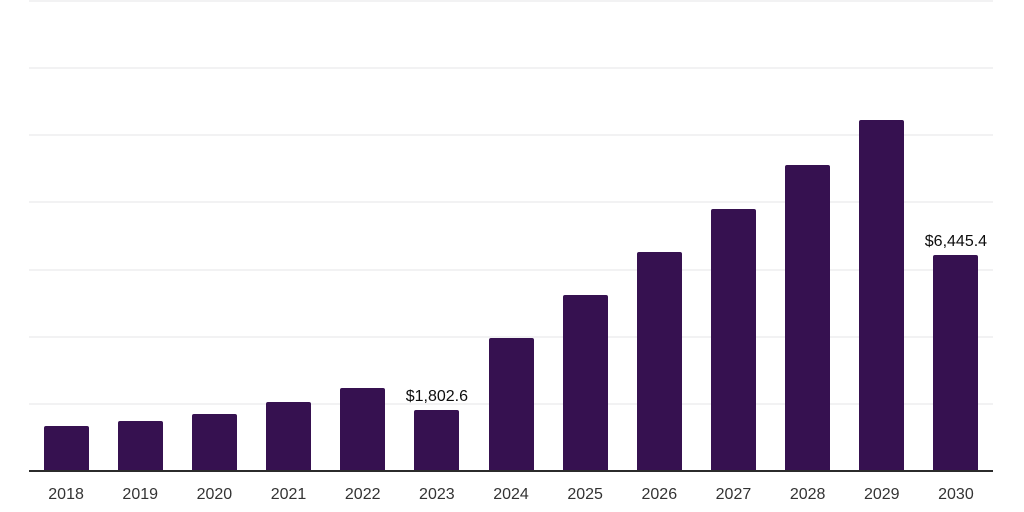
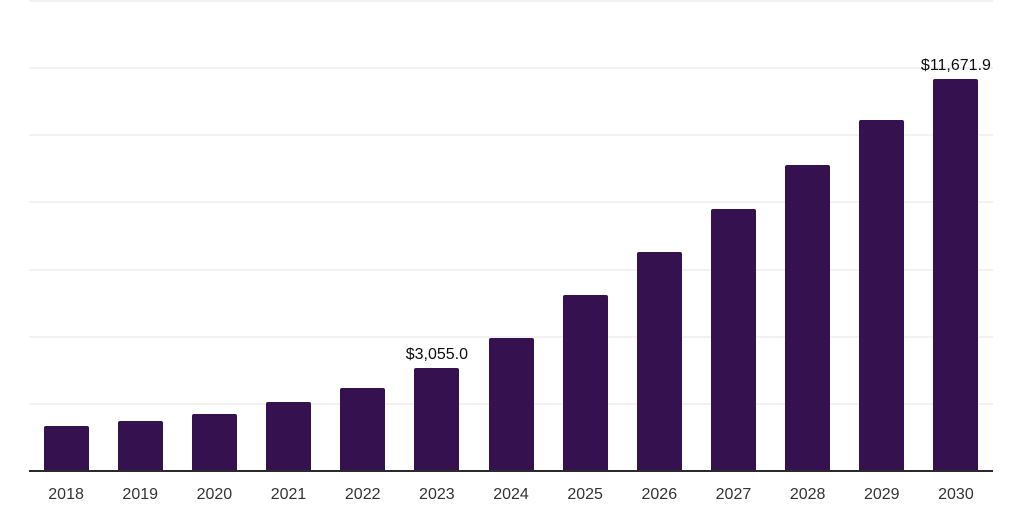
2023: $1,802.6 -> $3,055.0
2030: $6,445.4 -> $11,671.9
